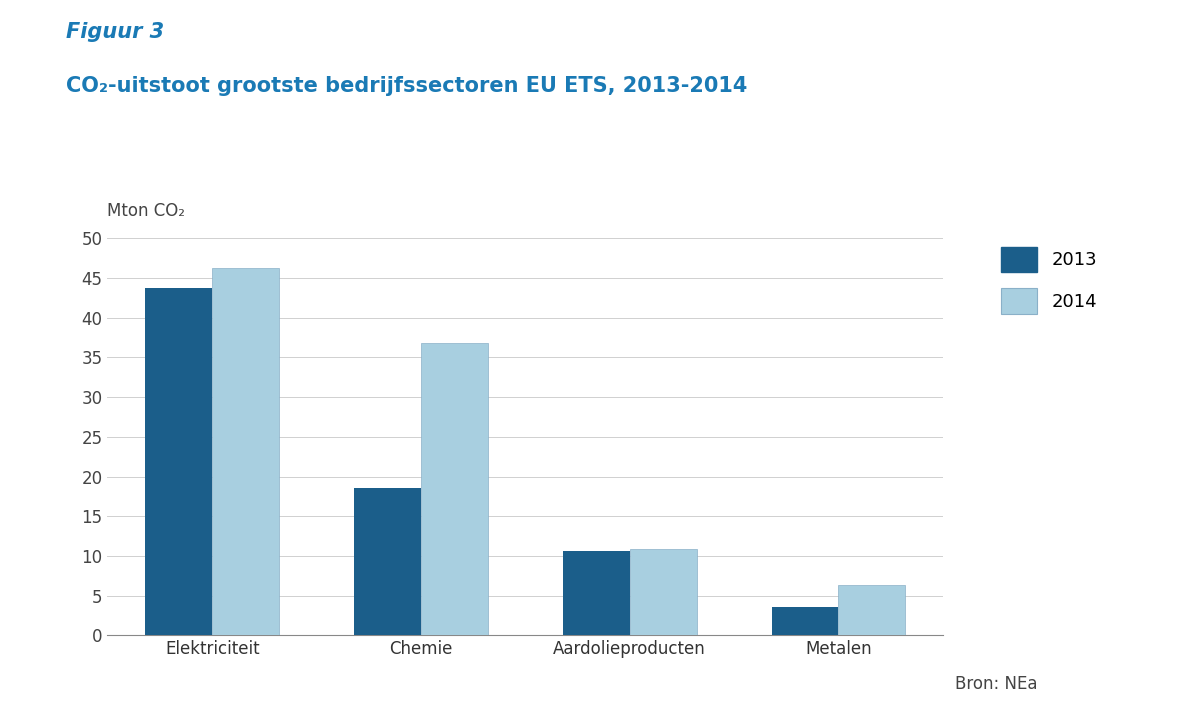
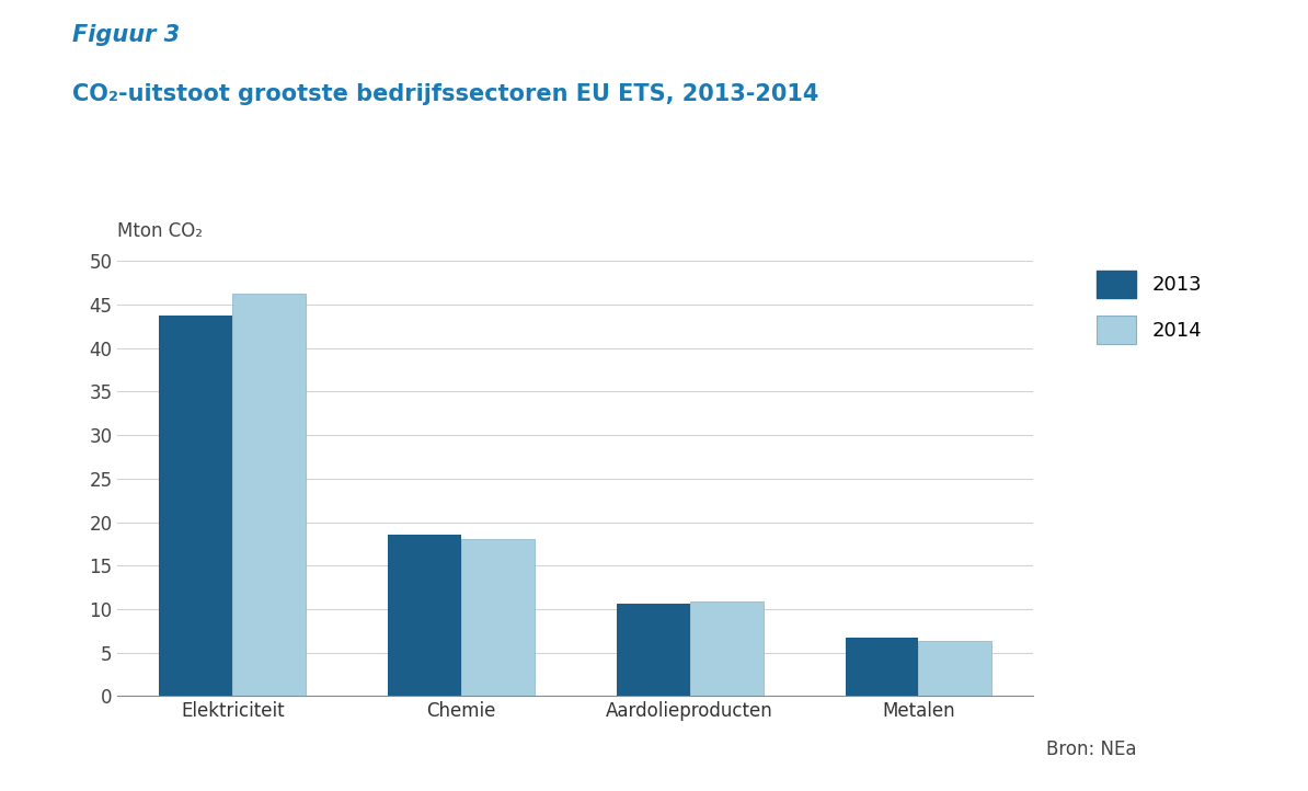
2014/Chemie: 36.8 -> 18.1
2013/Metalen: 3.6 -> 6.7
